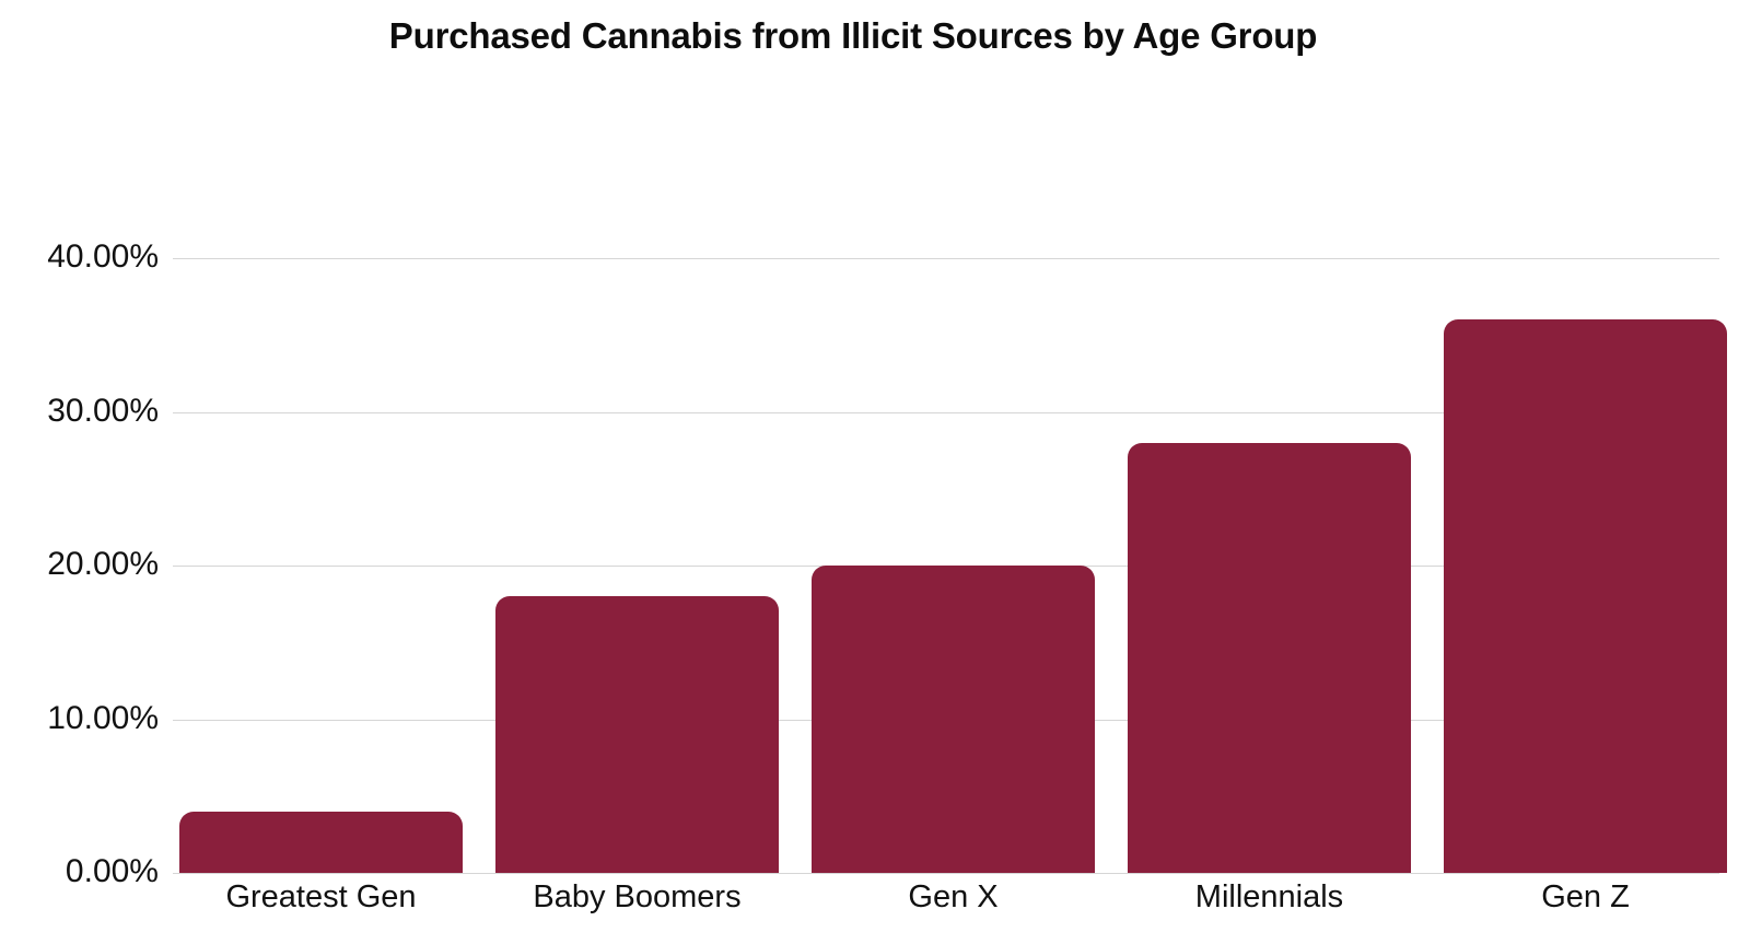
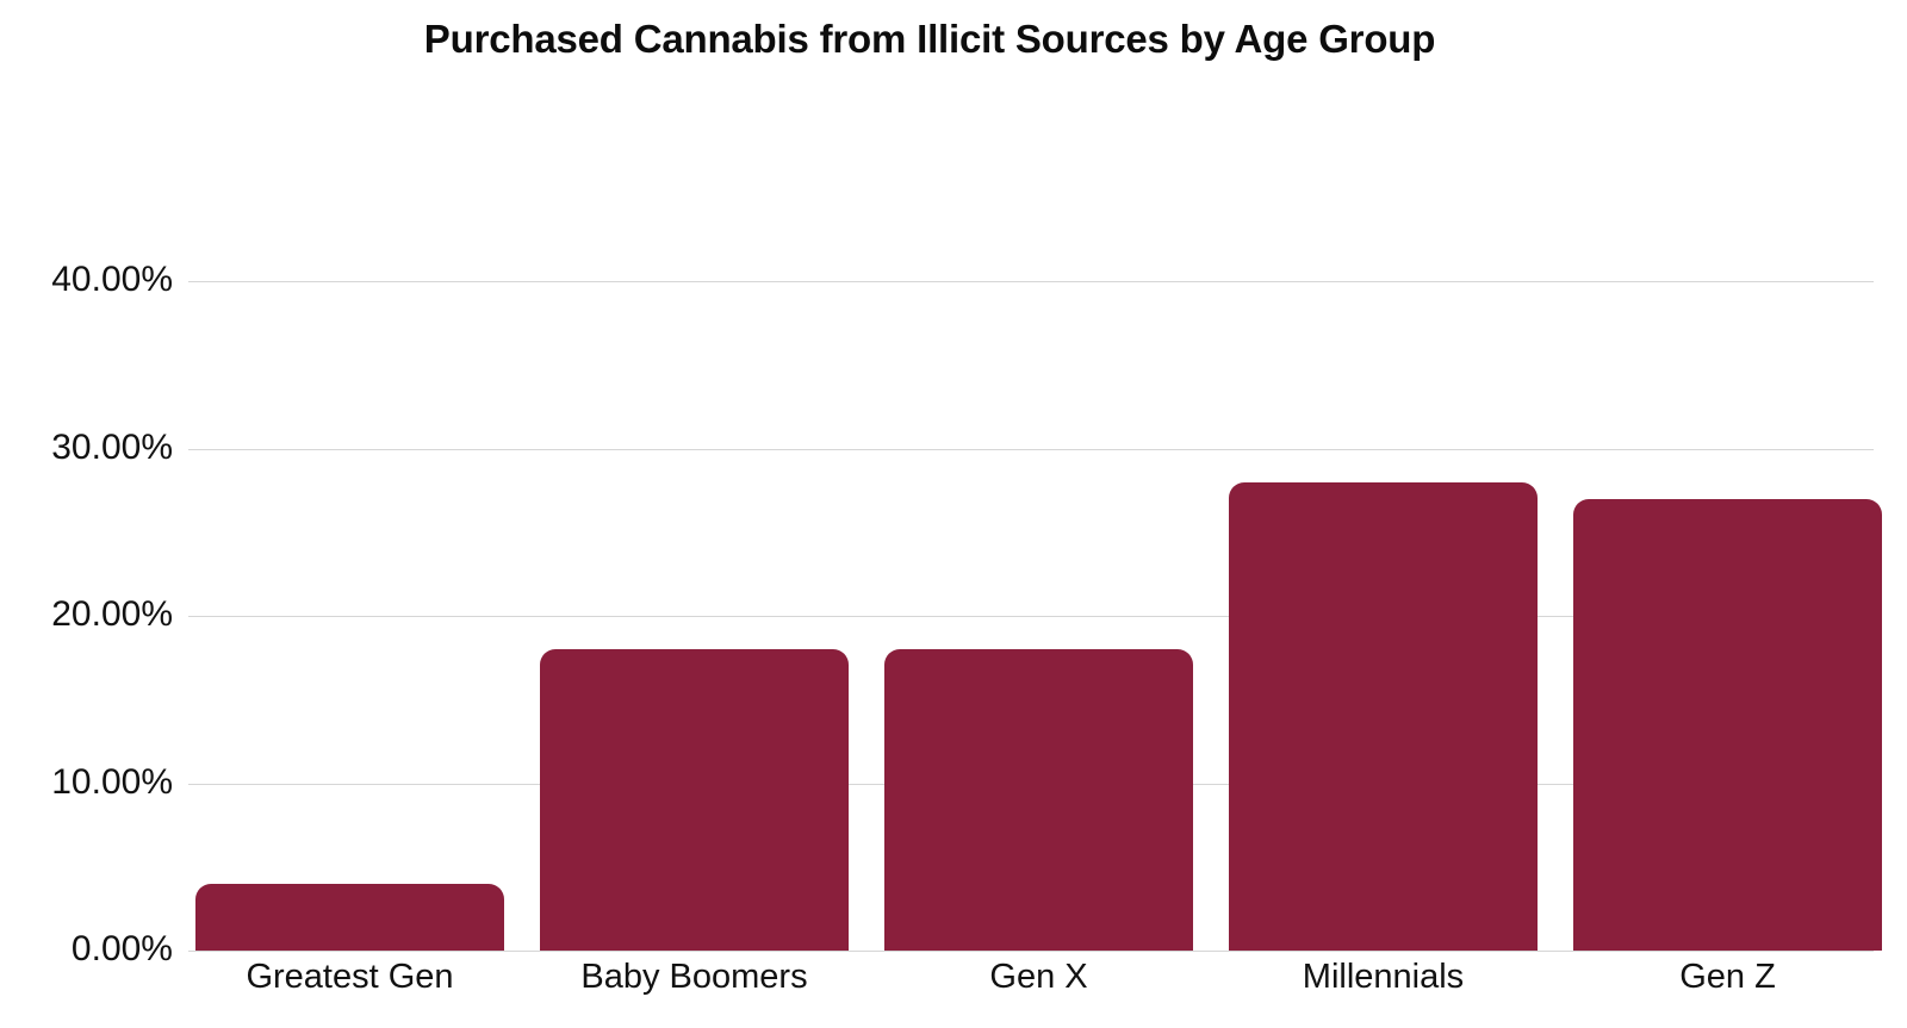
Gen X: 20% -> 18%
Gen Z: 36% -> 27%
